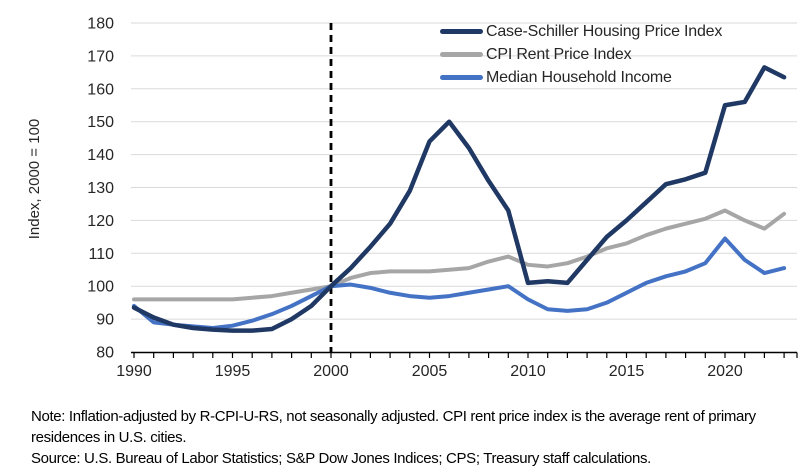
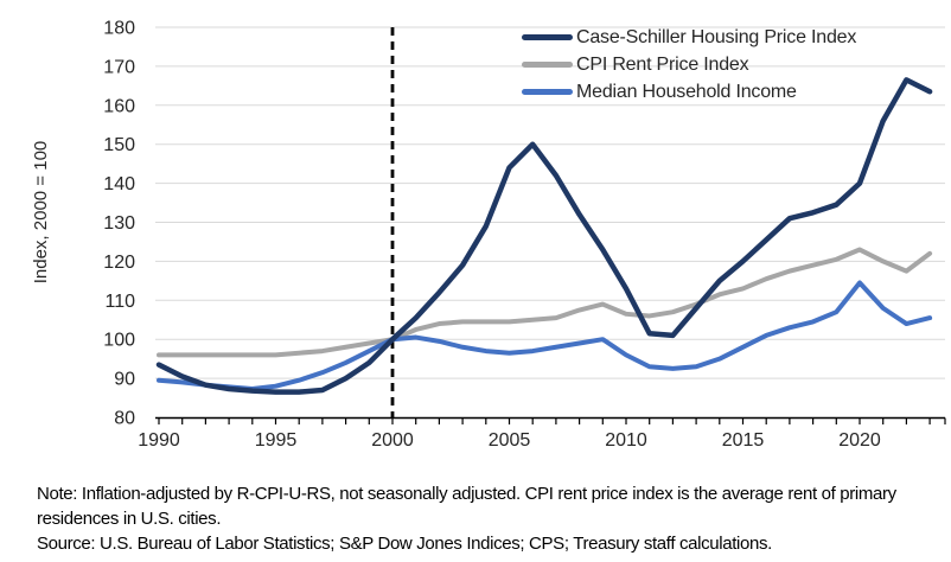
Median Household Income/1990: 94 -> 90
Case-Schiller Housing Price Index/2010: 101 -> 113
Case-Schiller Housing Price Index/2020: 155 -> 140
